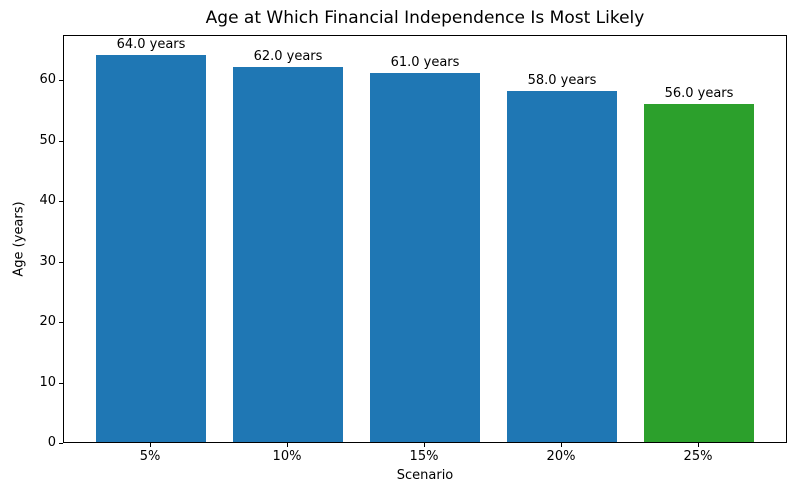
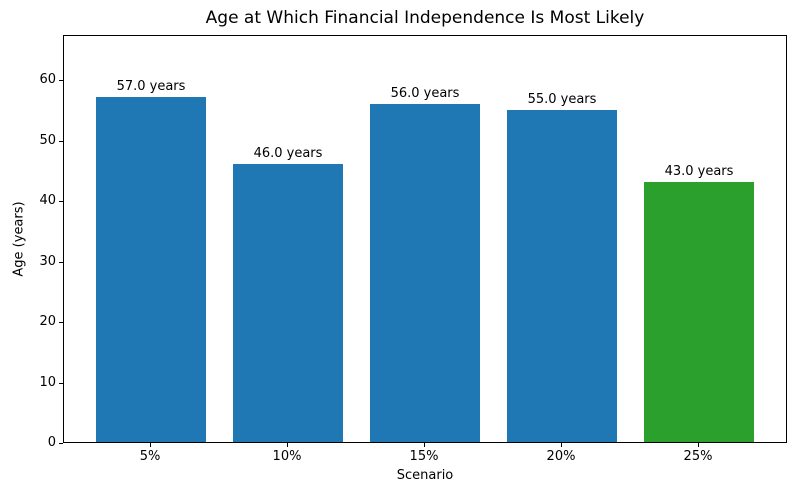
5%: 64.0 -> 57.0
10%: 62.0 -> 46.0
15%: 61.0 -> 56.0
20%: 58.0 -> 55.0
25%: 56.0 -> 43.0
